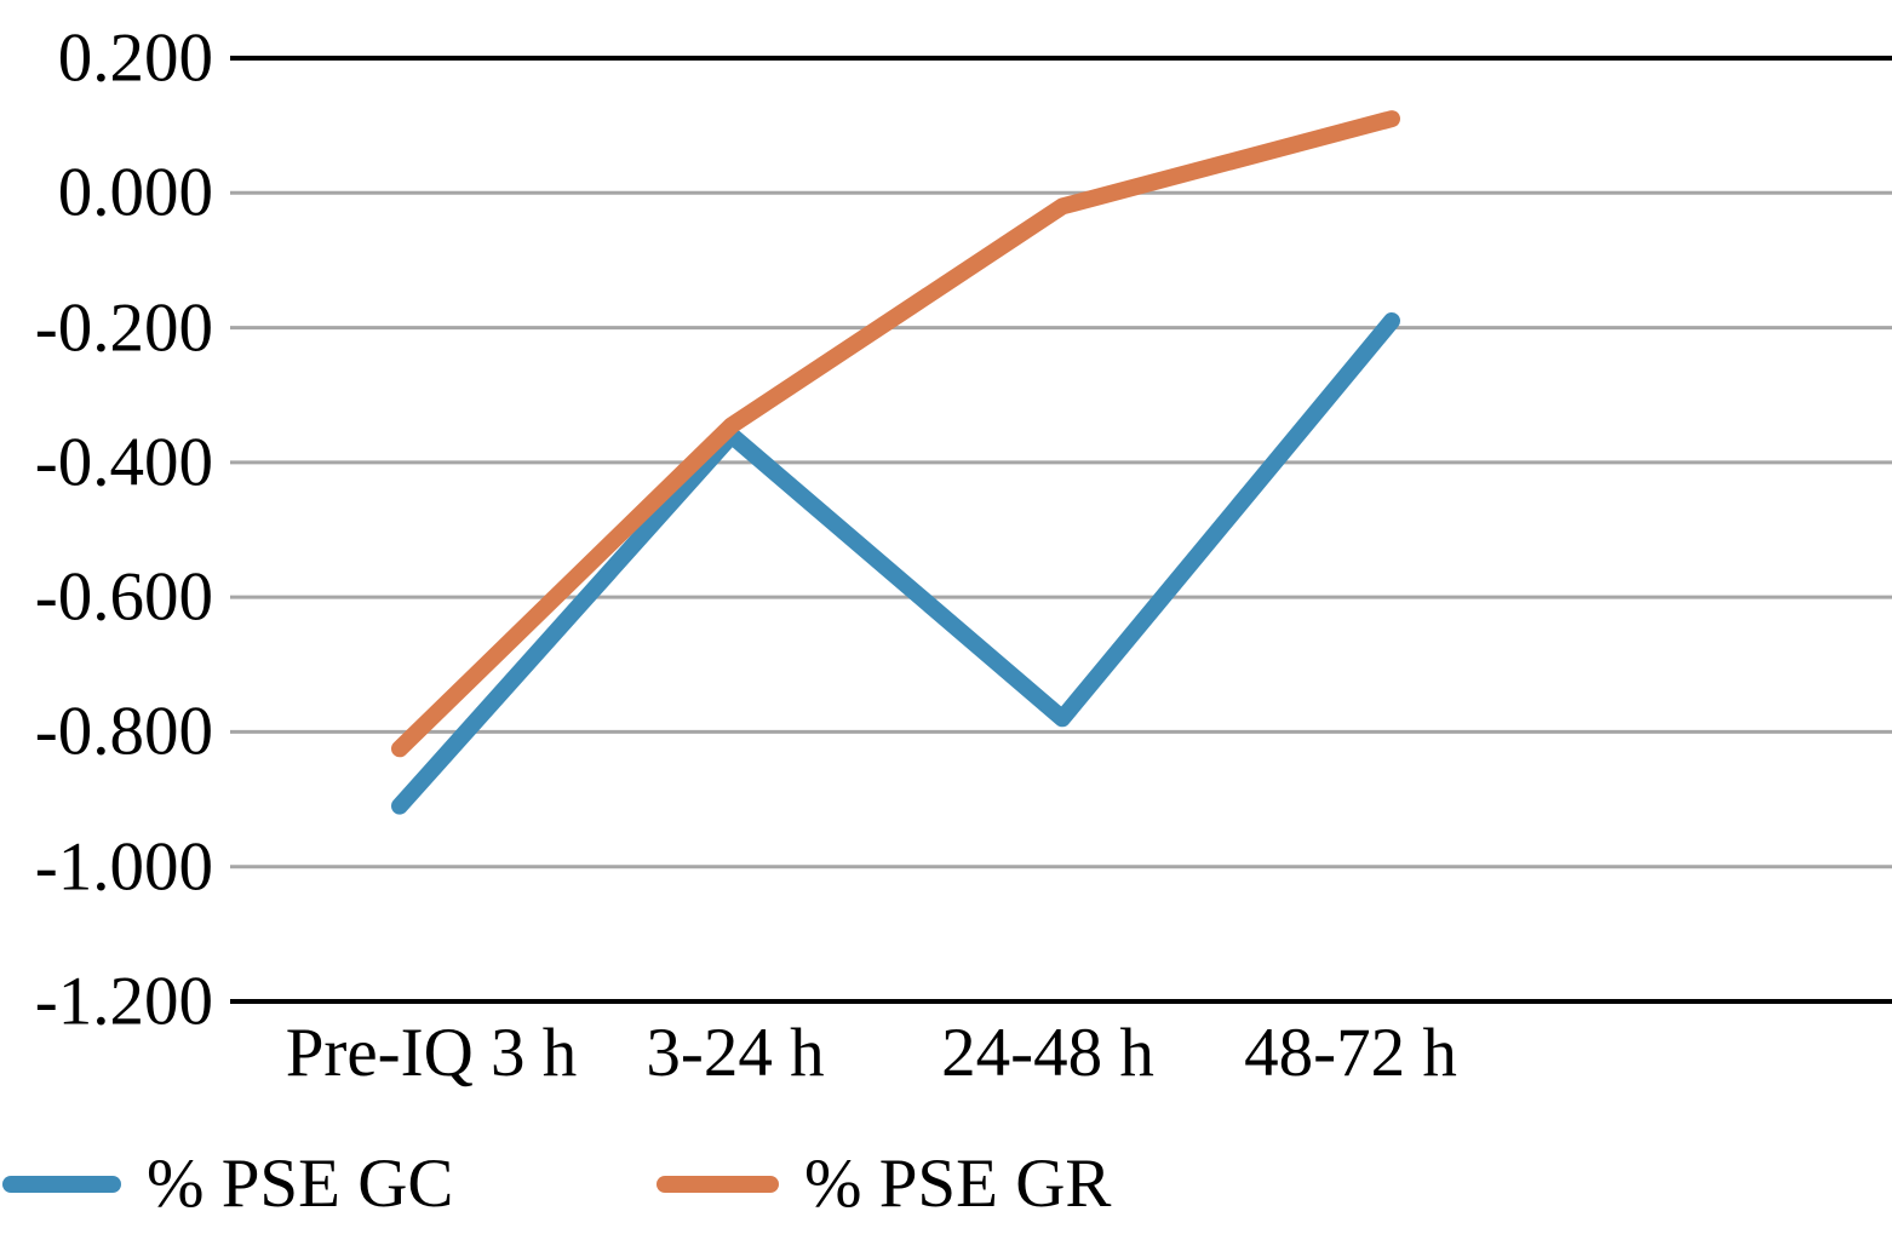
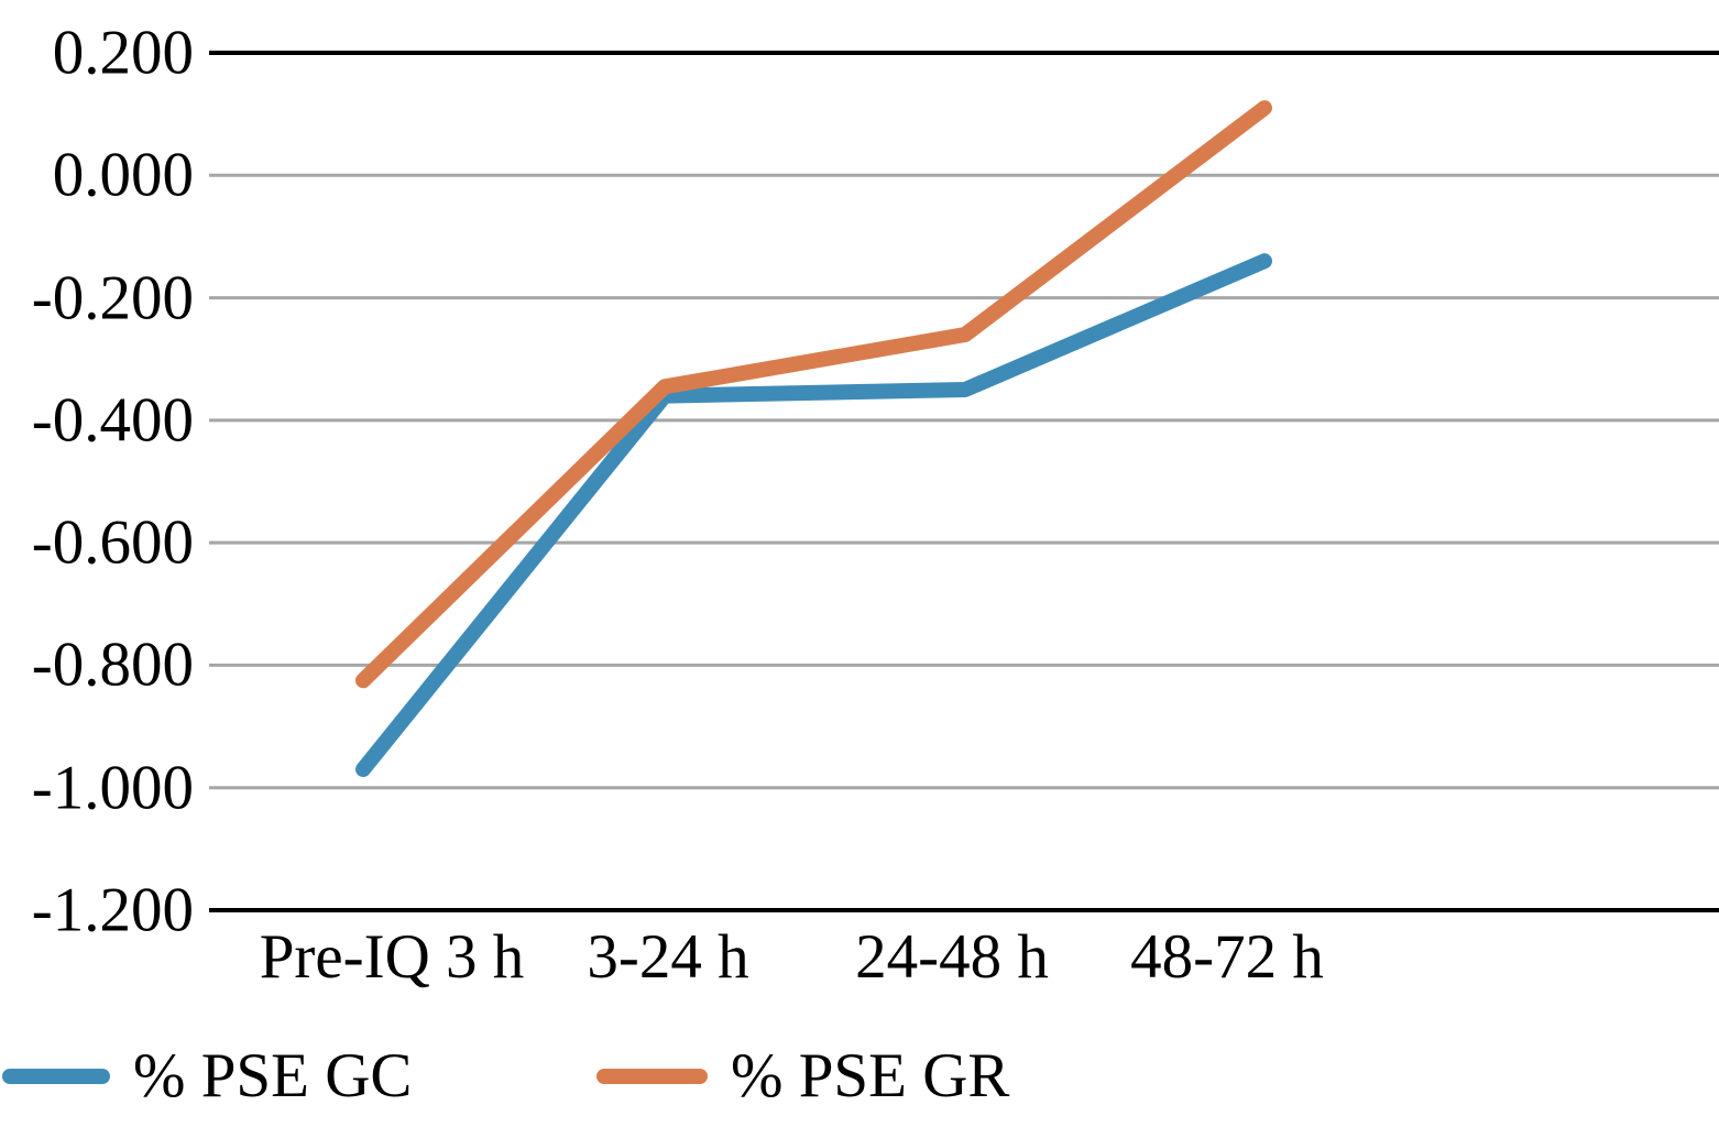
% PSE GC/Pre-IQ 3 h: -0.91 -> -0.97
% PSE GC/24-48 h: -0.78 -> -0.35
% PSE GR/24-48 h: -0.02 -> -0.26
% PSE GC/48-72 h: -0.19 -> -0.14
